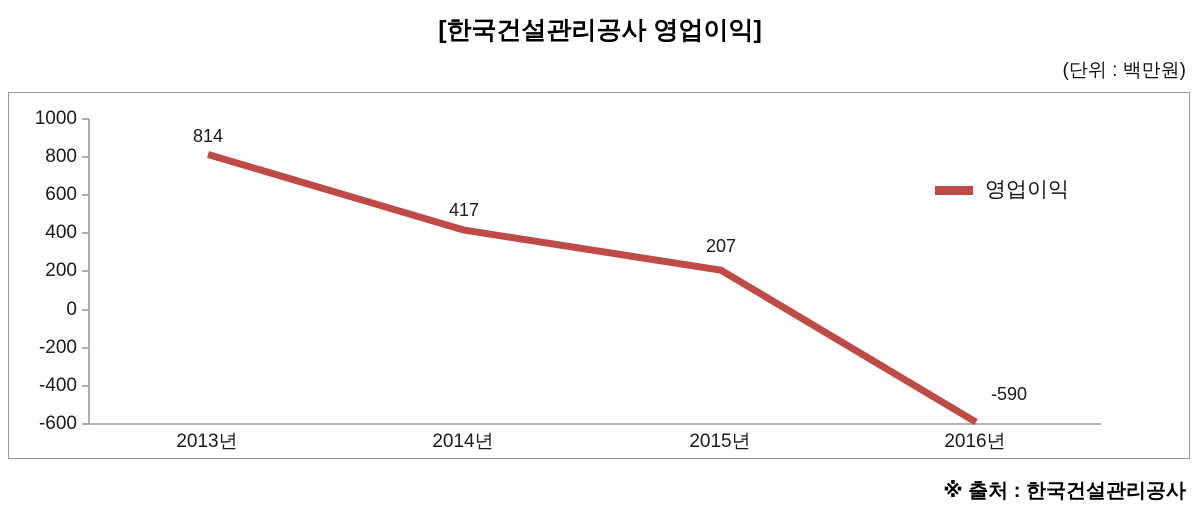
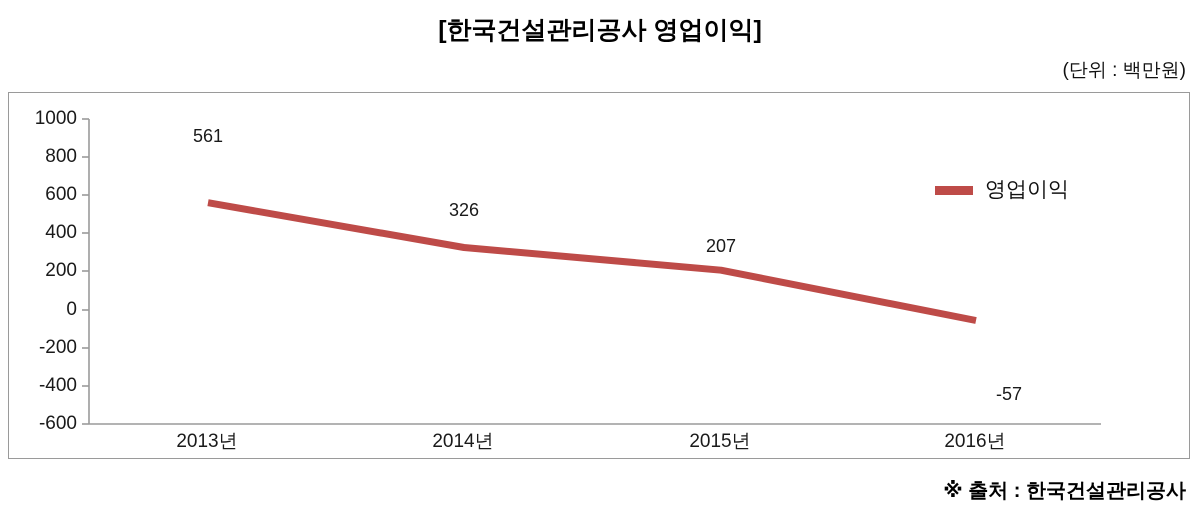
2013년: 814 -> 561
2014년: 417 -> 326
2016년: -590 -> -57
